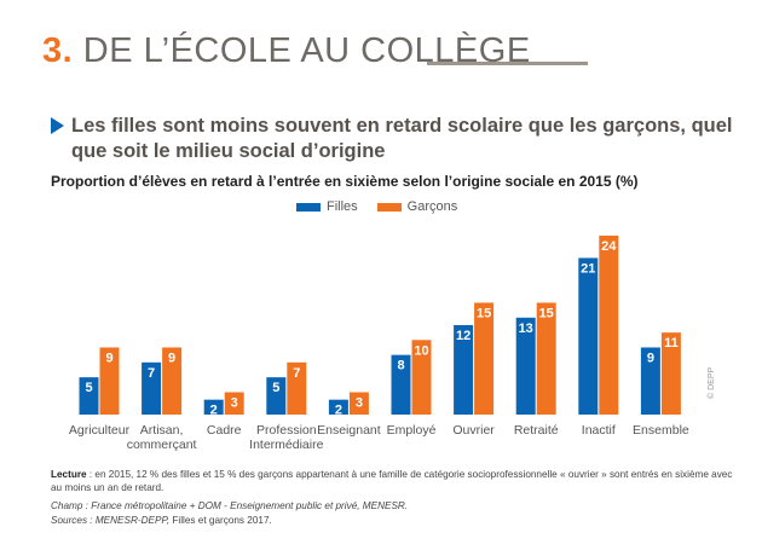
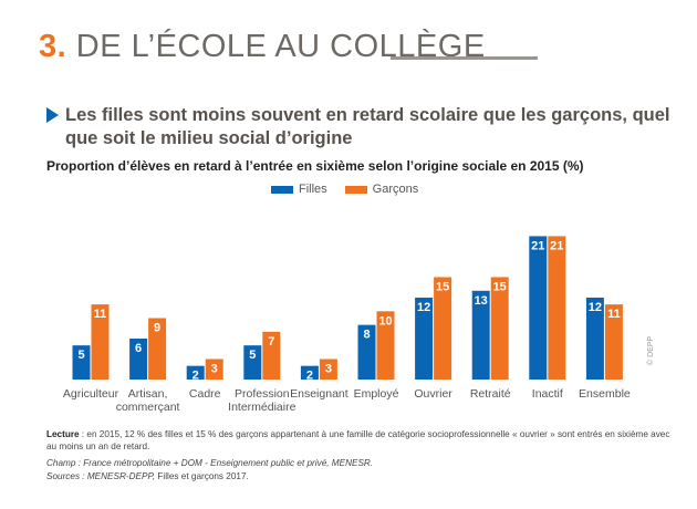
Garçons/Agriculteur: 9 -> 11
Filles/Artisan, commerçant: 7 -> 6
Garçons/Inactif: 24 -> 21
Filles/Ensemble: 9 -> 12
